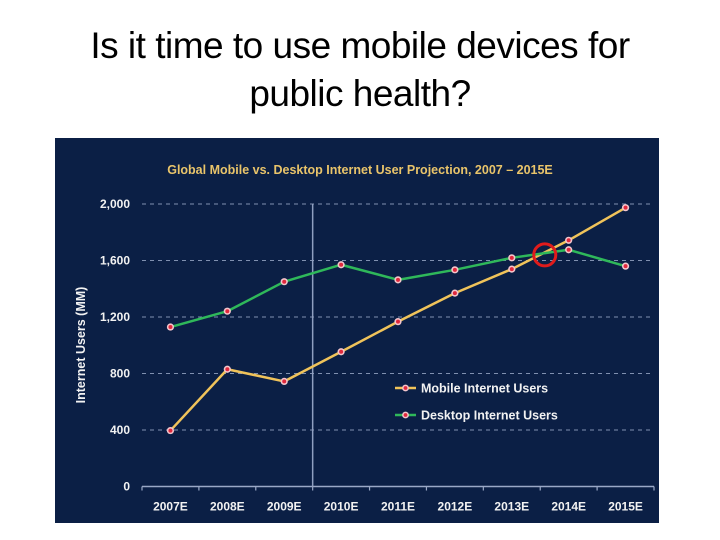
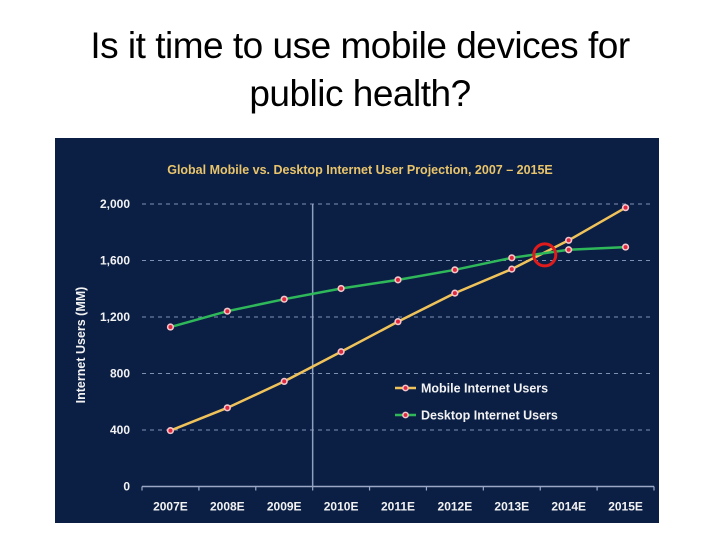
Mobile Internet Users/2008E: 830 -> 560
Desktop Internet Users/2009E: 1450 -> 1330
Desktop Internet Users/2010E: 1570 -> 1400
Desktop Internet Users/2015E: 1560 -> 1700
